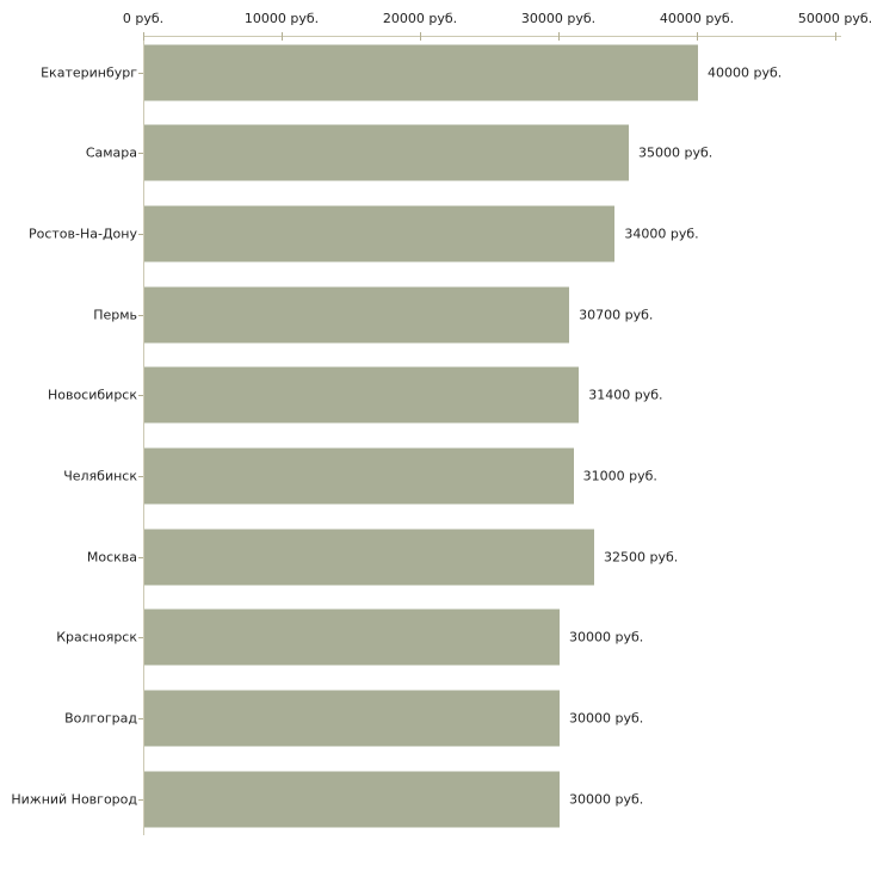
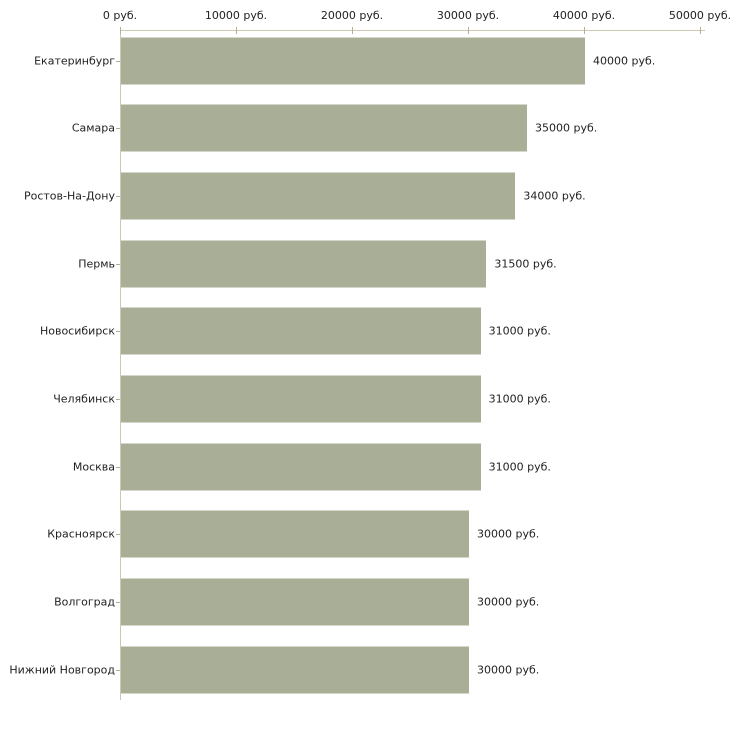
Пермь: 30700 -> 31500
Новосибирск: 31400 -> 31000
Москва: 32500 -> 31000
